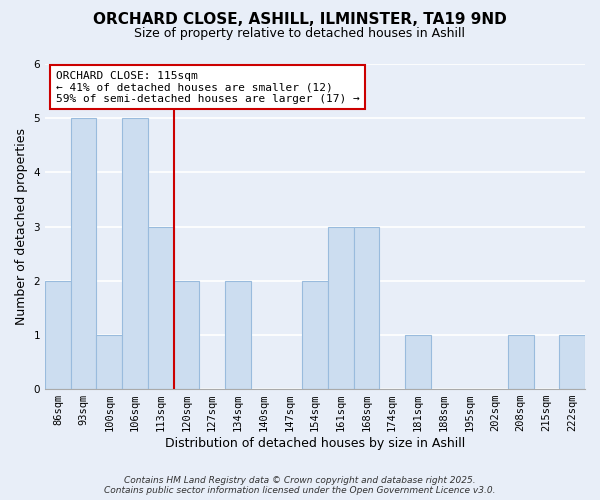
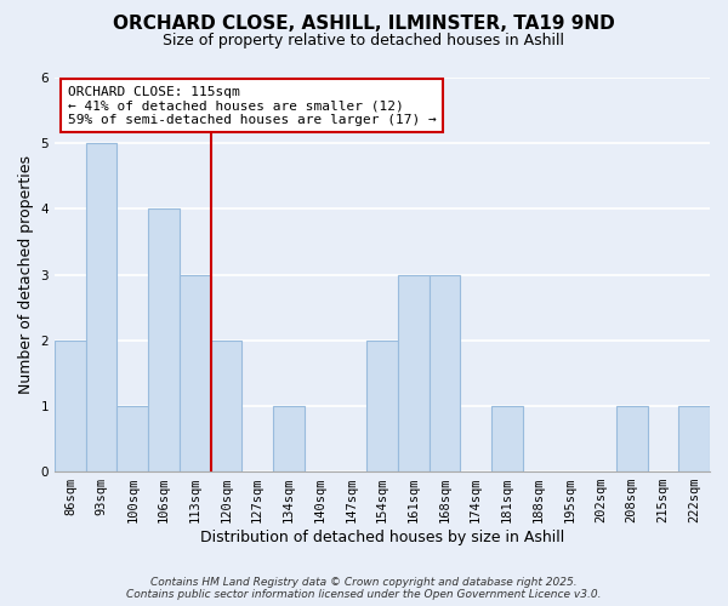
106sqm: 5 -> 4
134sqm: 2 -> 1
